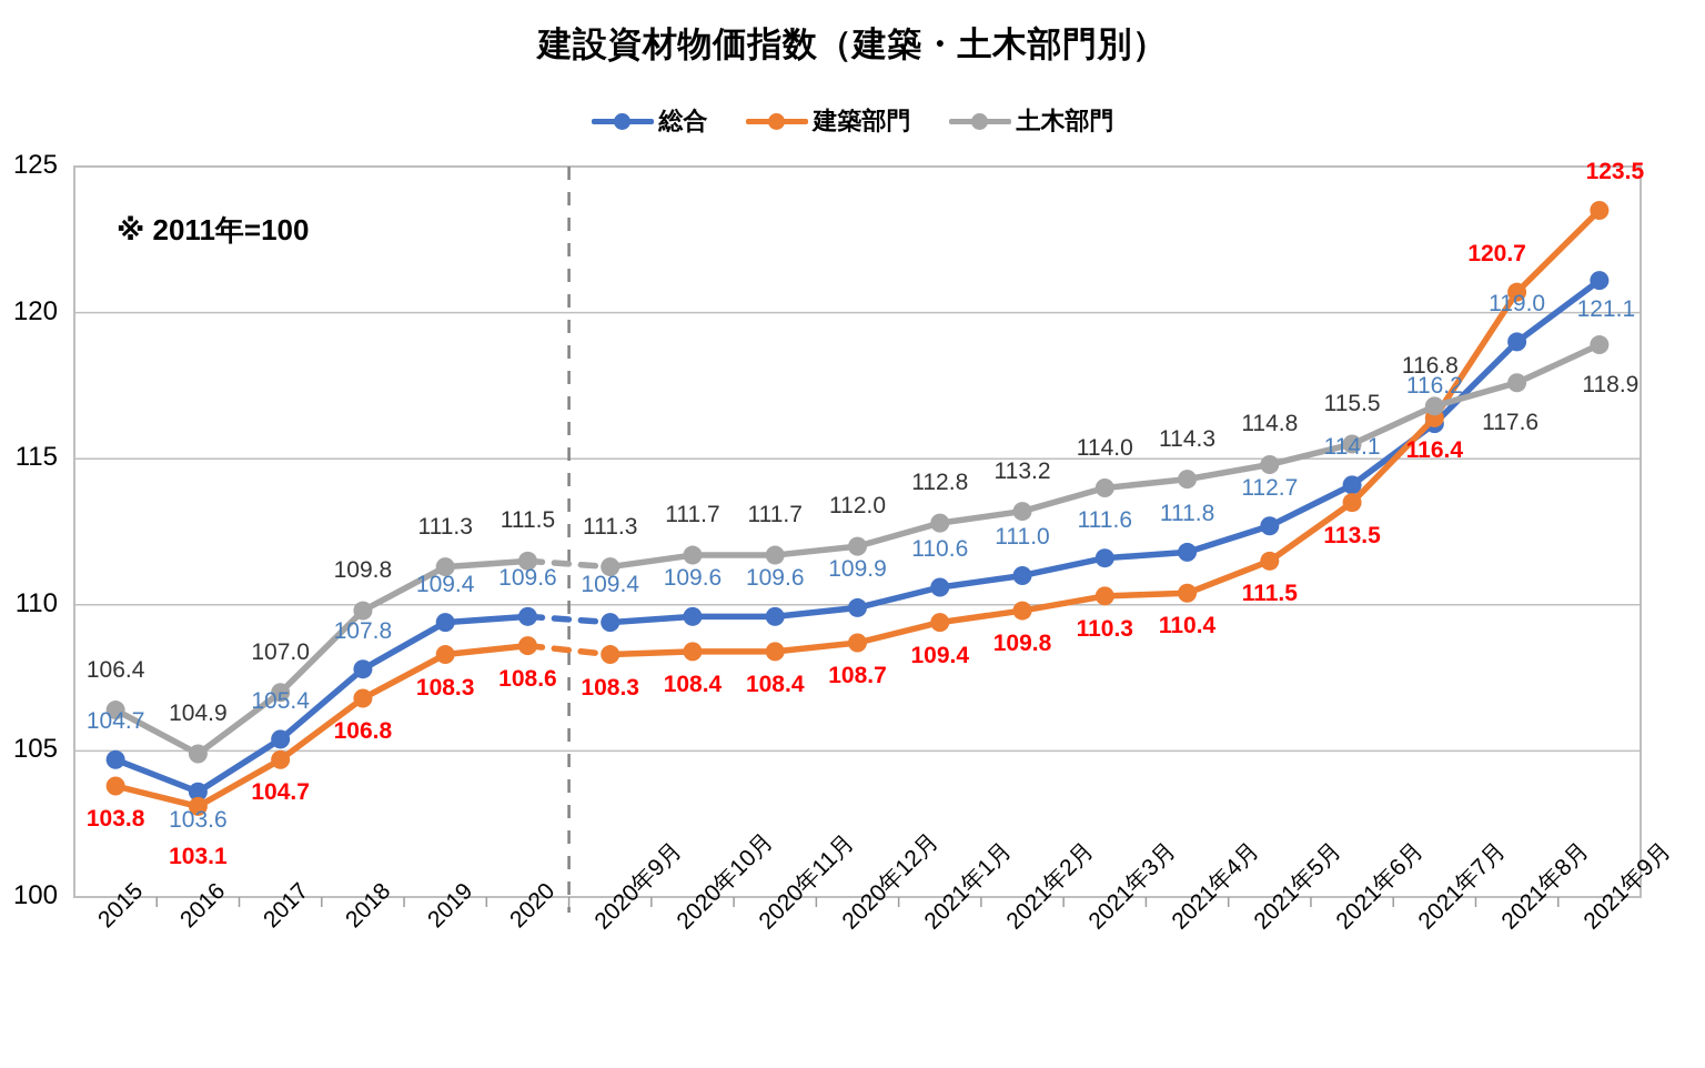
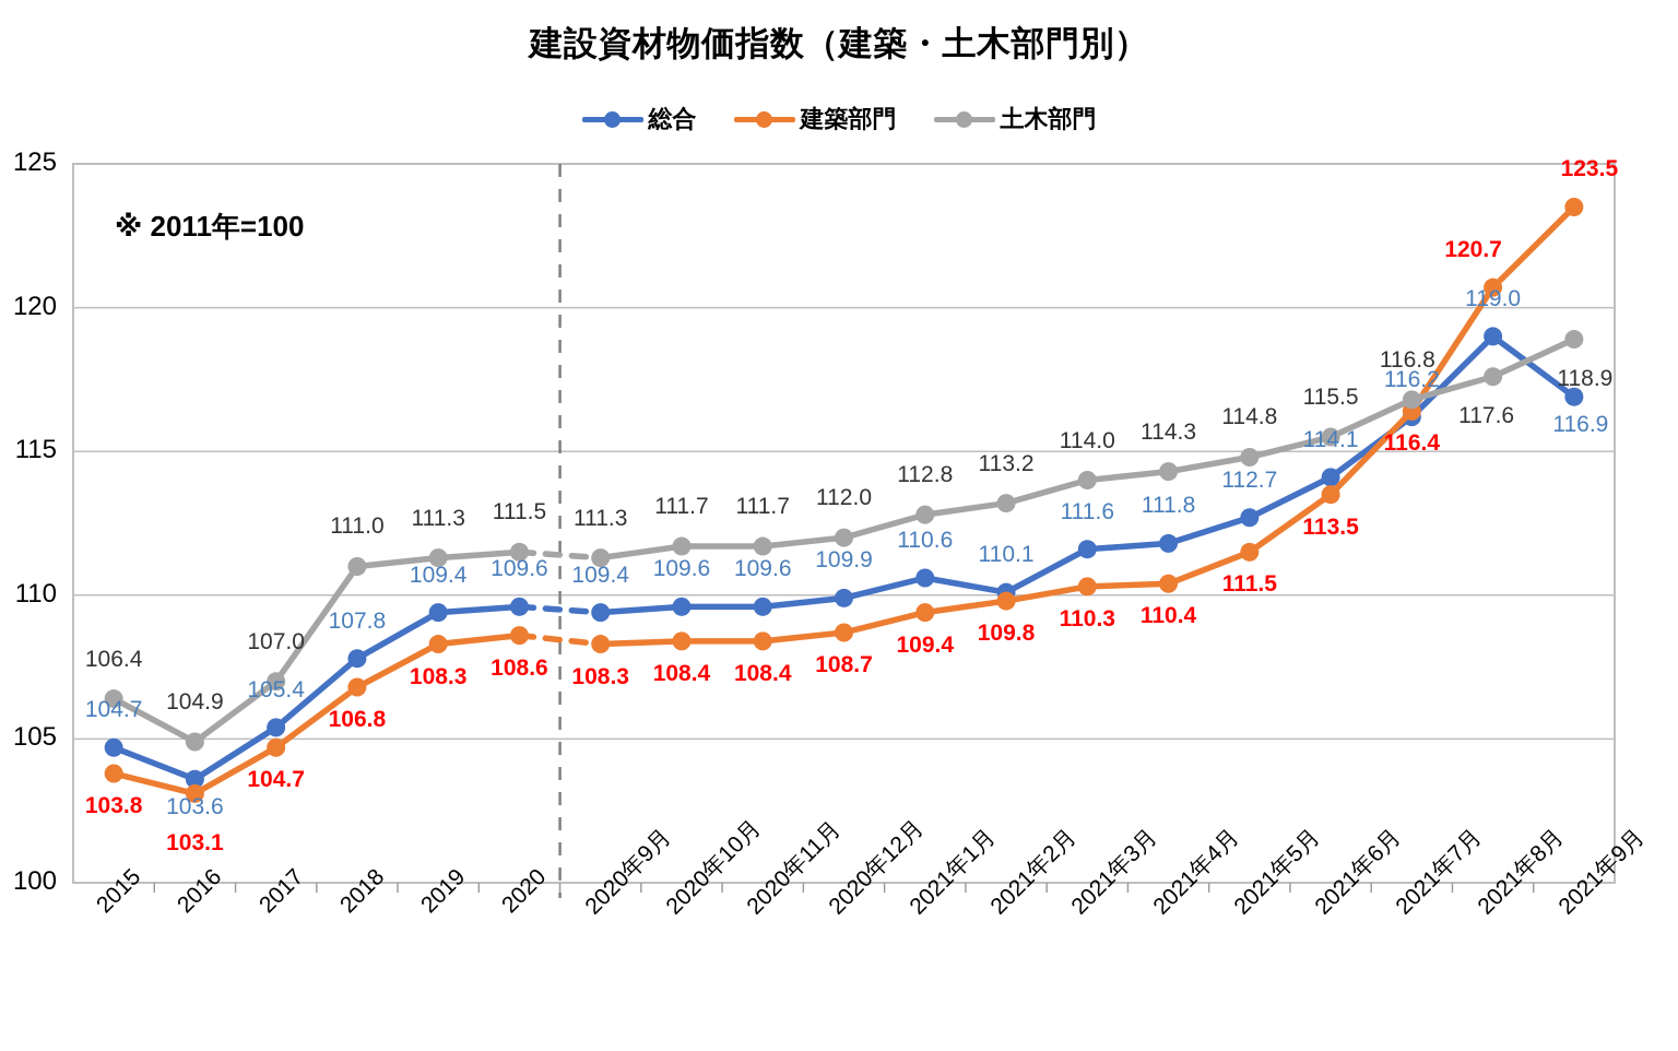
土木部門/2018: 109.8 -> 111.0
総合/2021年2月: 111.0 -> 110.1
総合/2021年9月: 121.1 -> 116.9
